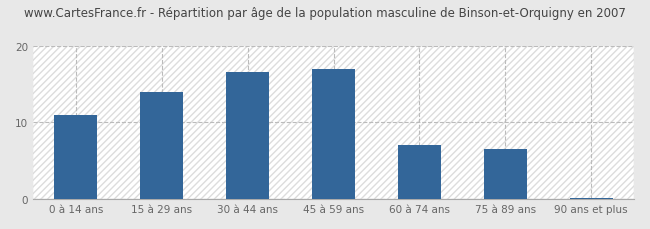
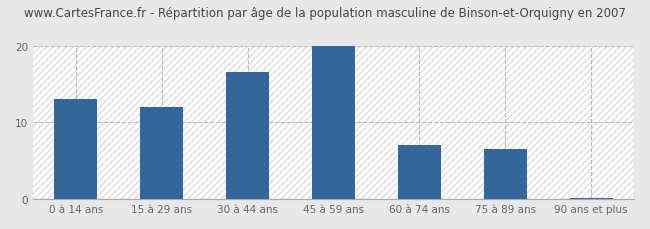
0 à 14 ans: 11.0 -> 13.0
15 à 29 ans: 14.0 -> 12.0
45 à 59 ans: 17.0 -> 20.0
